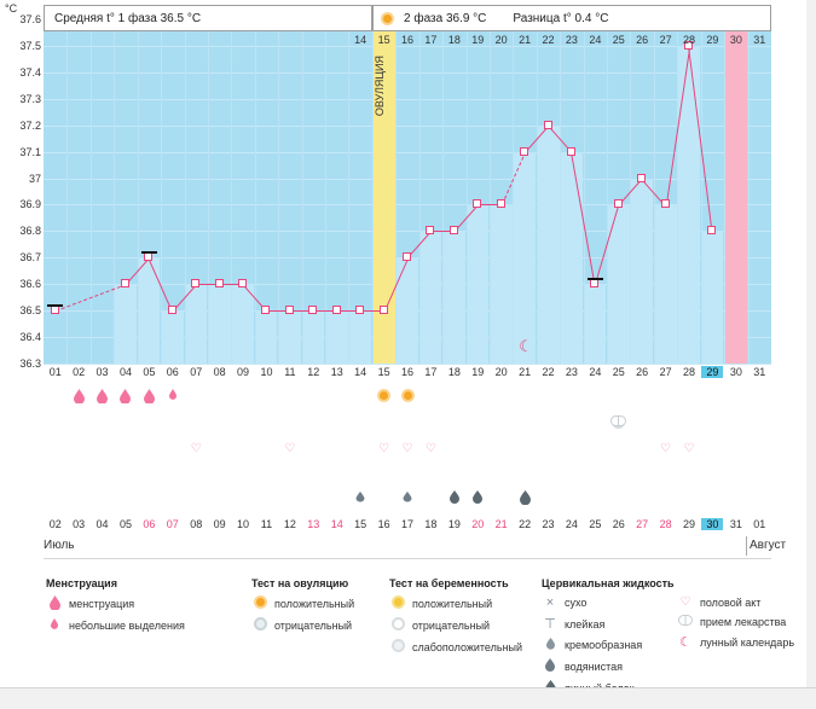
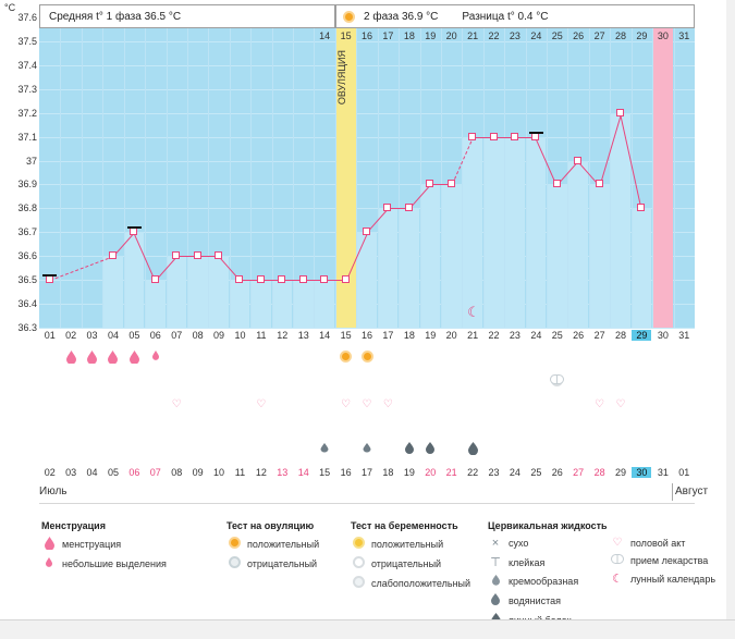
22: 37.2 -> 37.1
24: 36.6 -> 37.1
28: 37.5 -> 37.2
